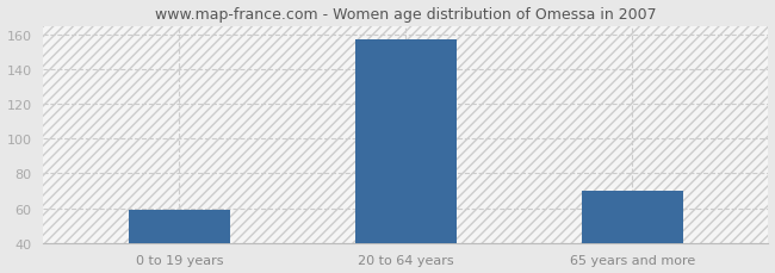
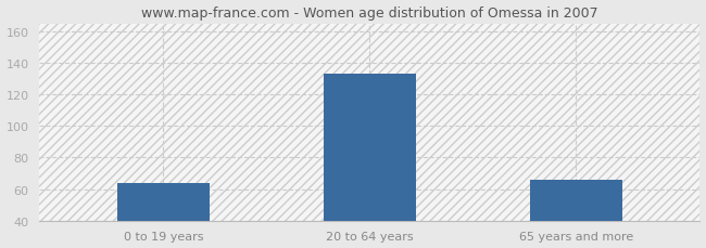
0 to 19 years: 59 -> 64
20 to 64 years: 157 -> 133
65 years and more: 70 -> 66
